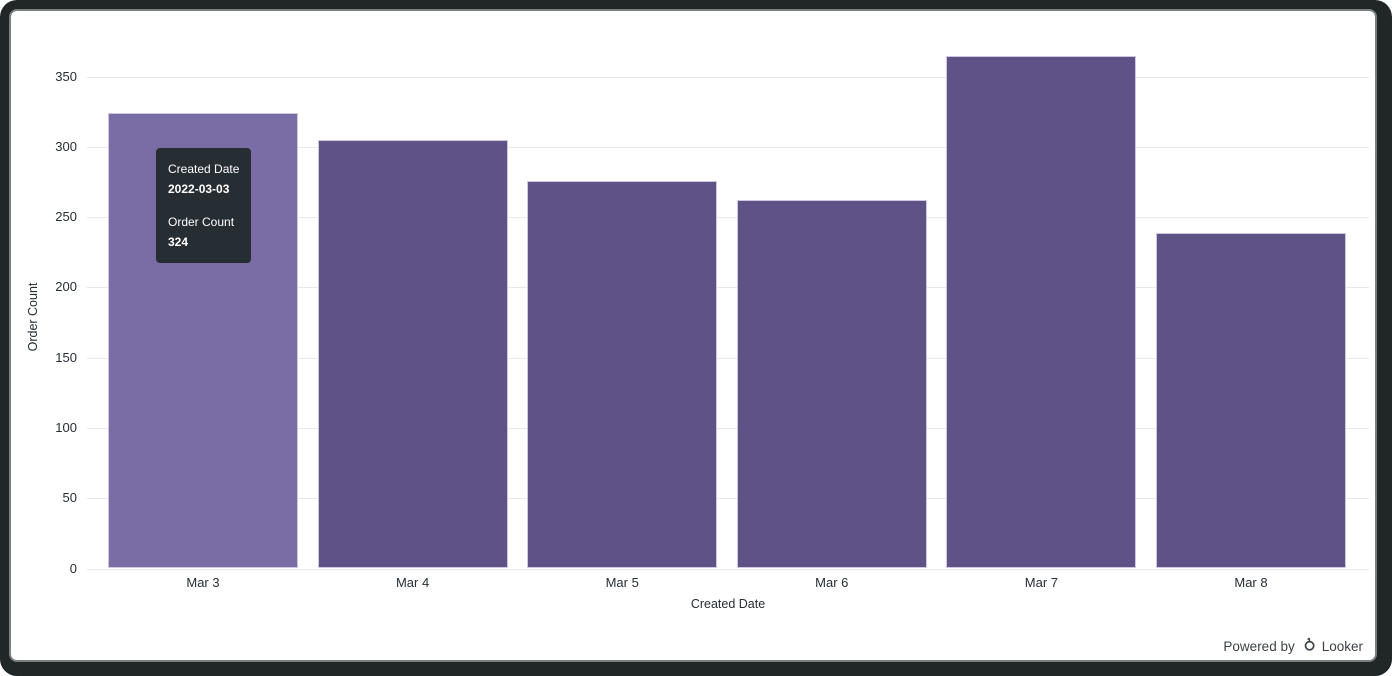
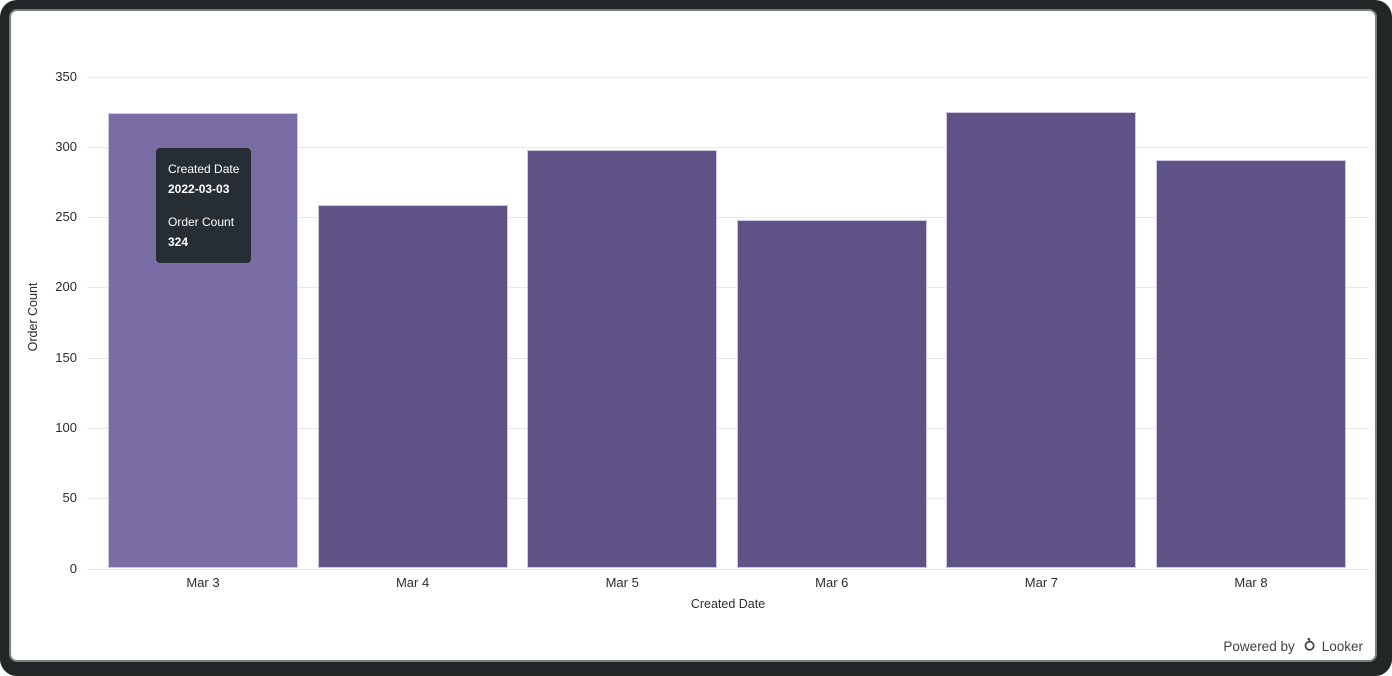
Mar 4: 305 -> 259
Mar 5: 276 -> 298
Mar 6: 262 -> 248
Mar 7: 365 -> 325
Mar 8: 239 -> 291
